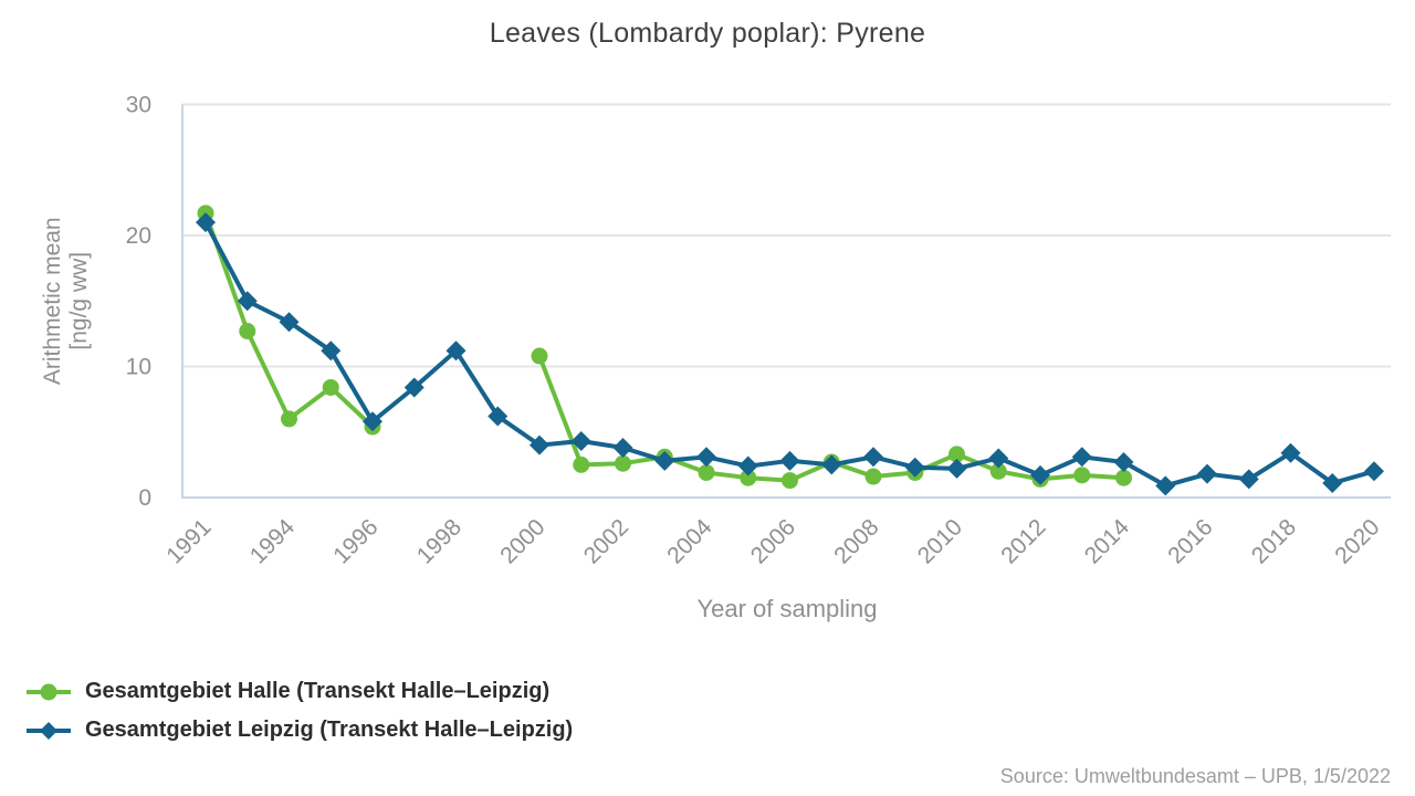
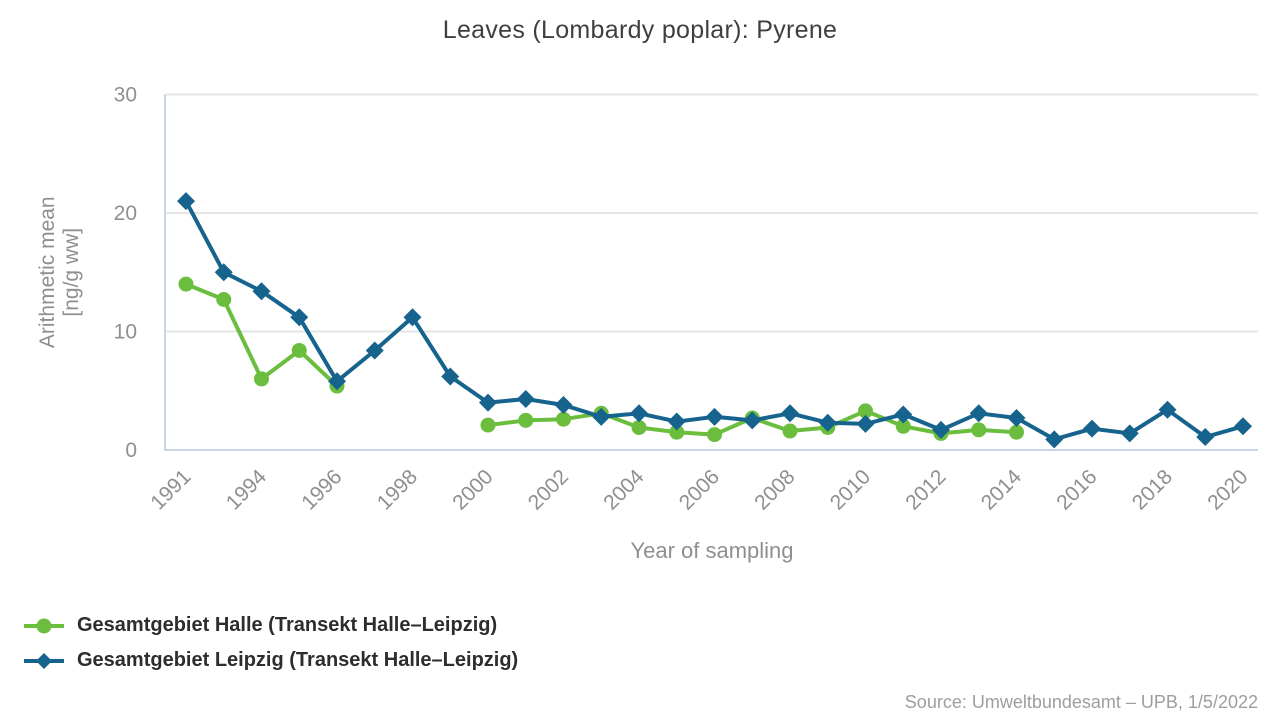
Gesamtgebiet Halle (Transekt Halle–Leipzig)/1991: 21.7 -> 14.0
Gesamtgebiet Halle (Transekt Halle–Leipzig)/2000: 10.8 -> 2.1
